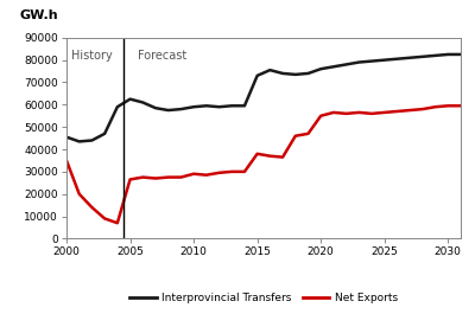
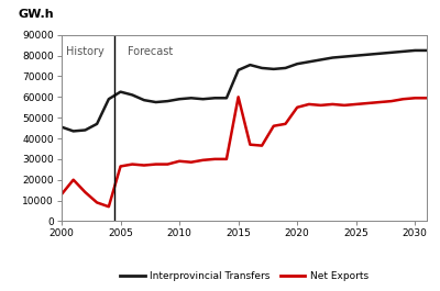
Net Exports/2000: 35000 -> 13000
Net Exports/2015: 38000 -> 60000
